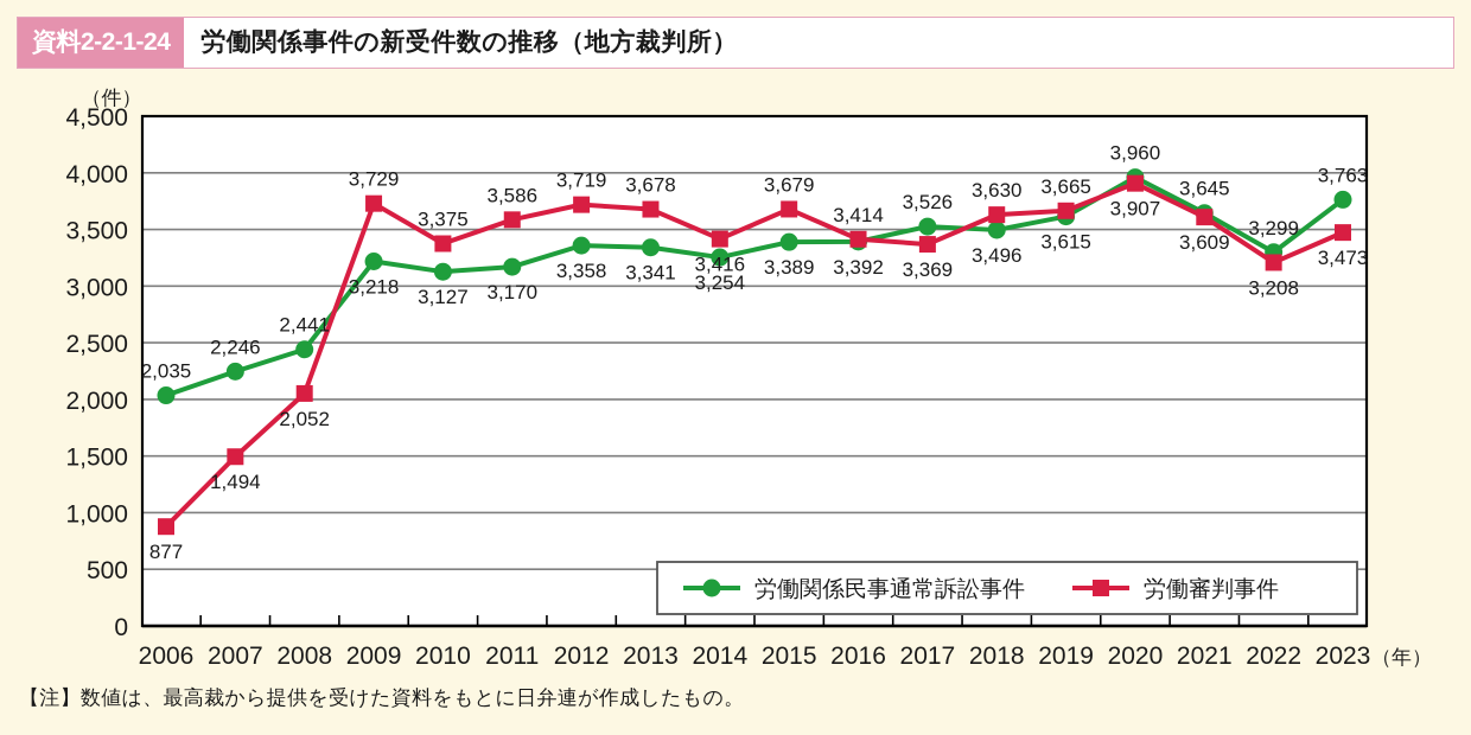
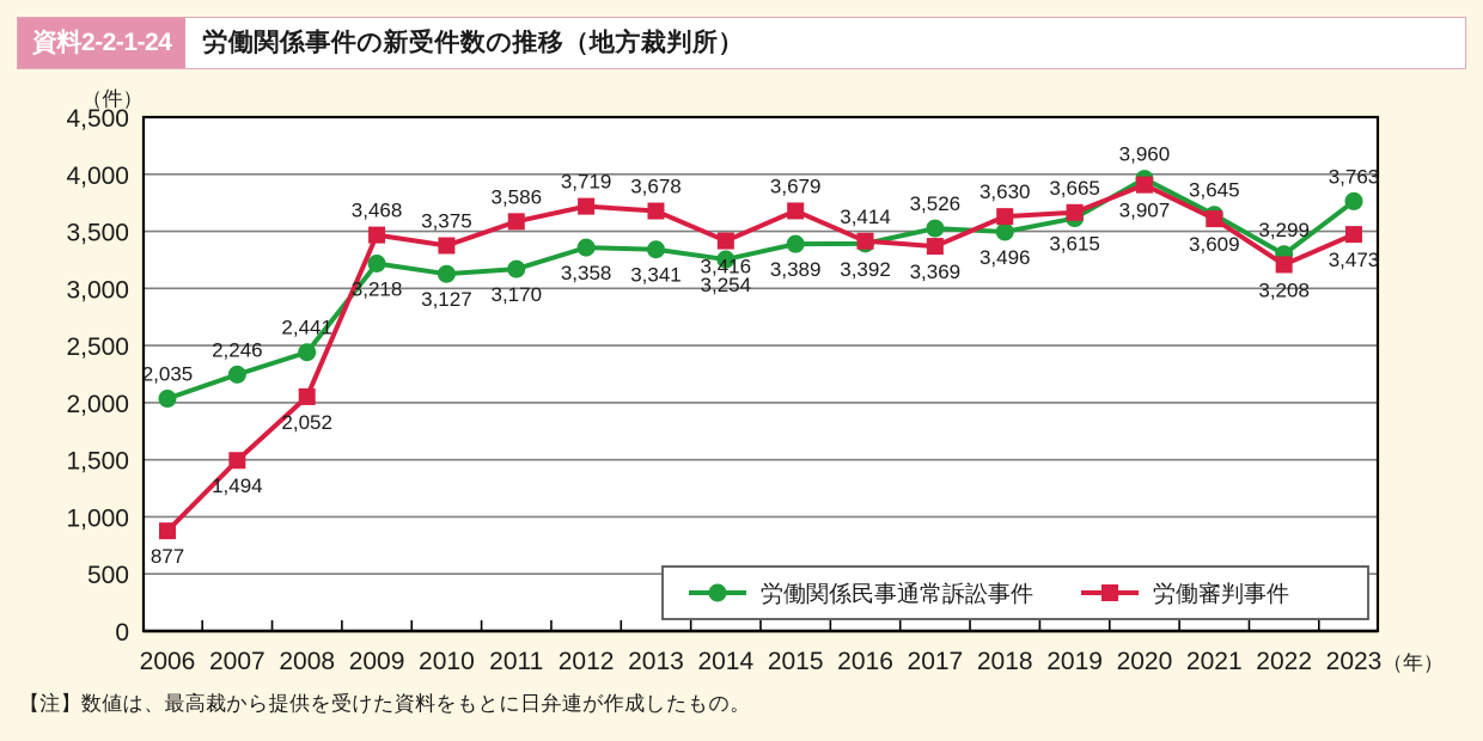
労働審判事件/2009: 3,729 -> 3,468
